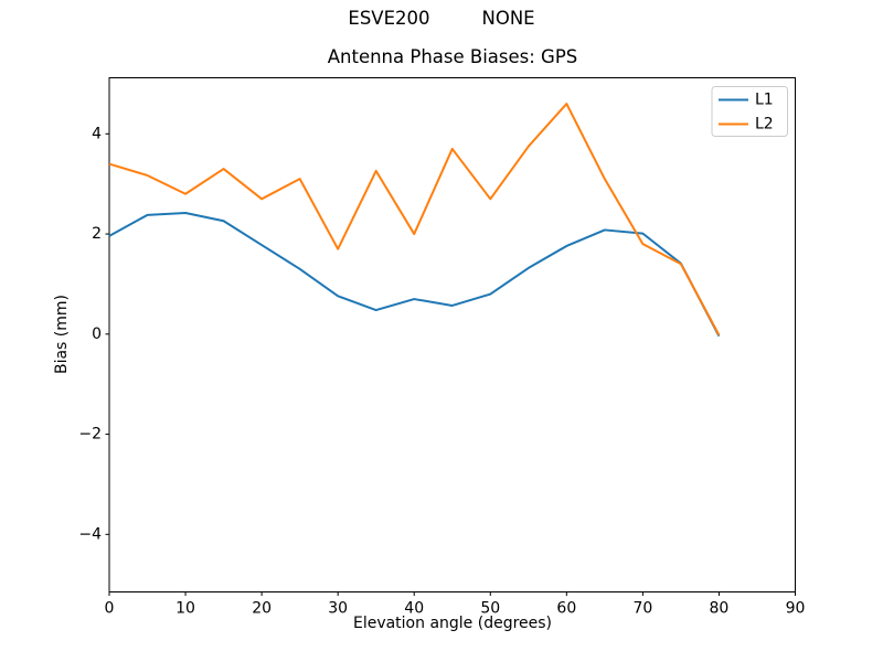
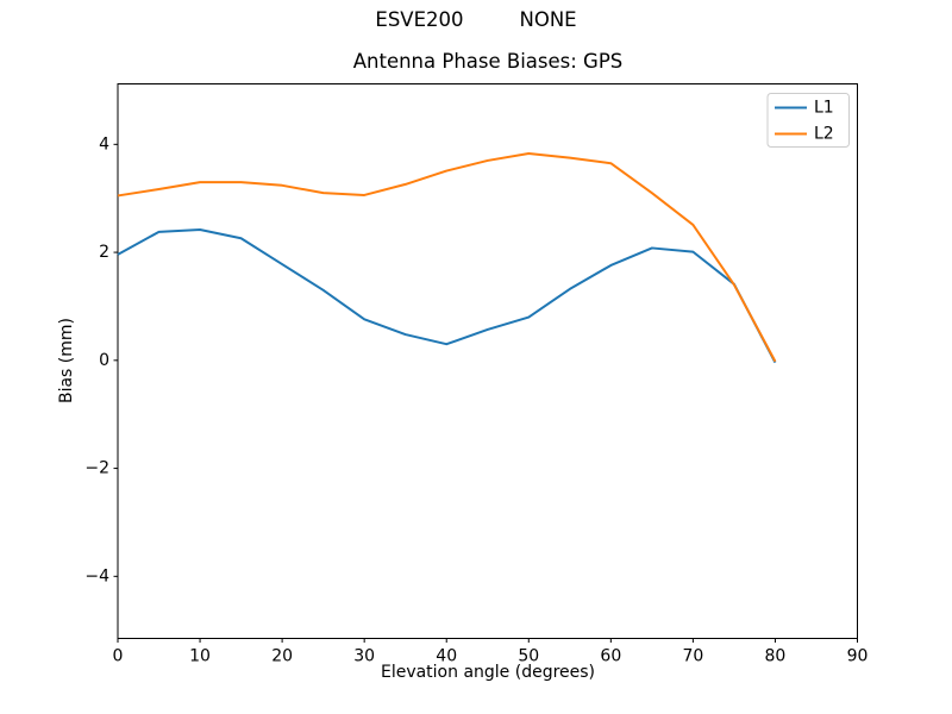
L2/0: 3.4 -> 3.0
L2/10: 2.8 -> 3.3
L2/20: 2.7 -> 3.2
L2/30: 1.7 -> 3.1
L1/40: 0.7 -> 0.3
L2/40: 2.0 -> 3.5
L2/50: 2.7 -> 3.8
L2/60: 4.6 -> 3.6
L2/70: 1.8 -> 2.5
